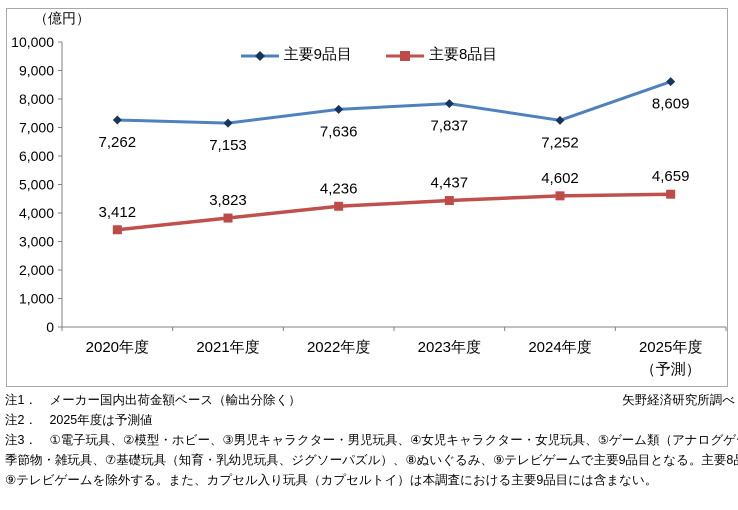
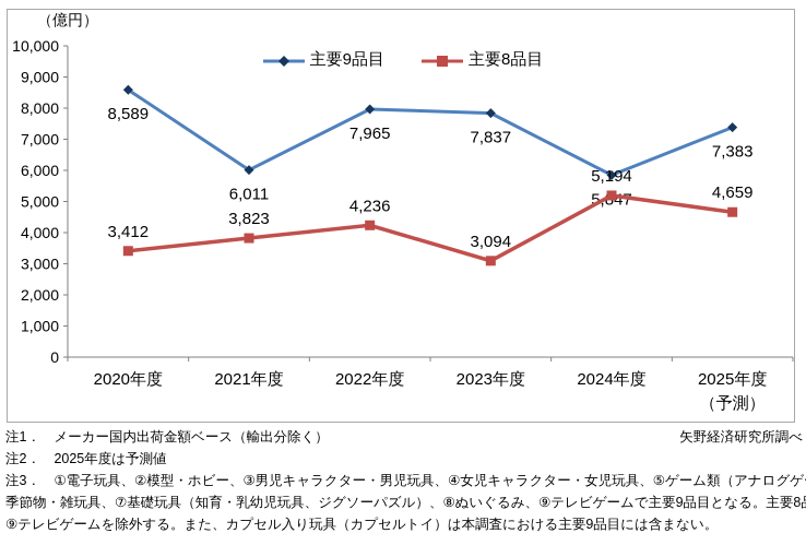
主要9品目/2020年度: 7,262 -> 8,589
主要9品目/2021年度: 7,153 -> 6,011
主要9品目/2022年度: 7,636 -> 7,965
主要8品目/2023年度: 4,437 -> 3,094
主要9品目/2024年度: 7,252 -> 5,847
主要8品目/2024年度: 4,602 -> 5,194
主要9品目/2025年度: 8,609 -> 7,383
